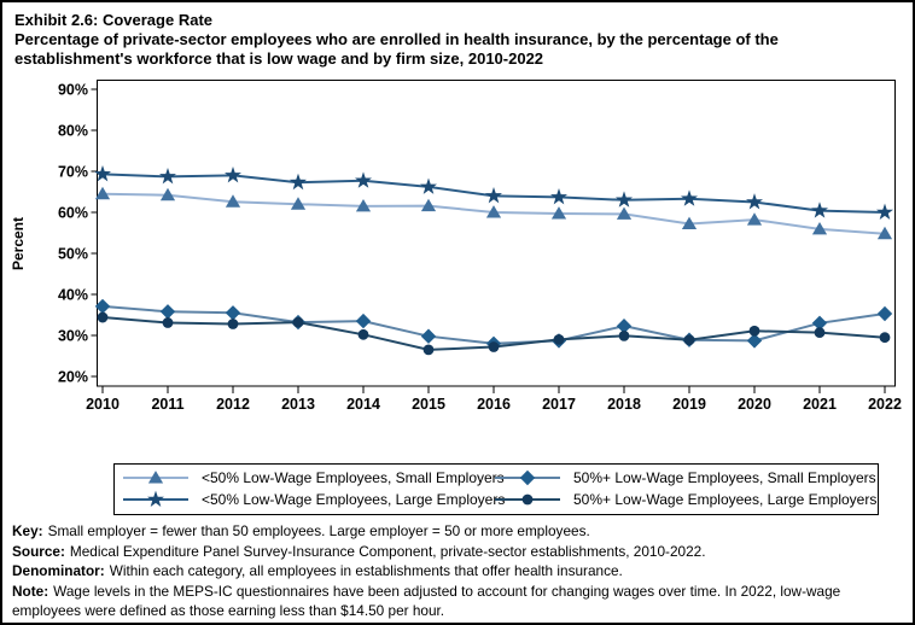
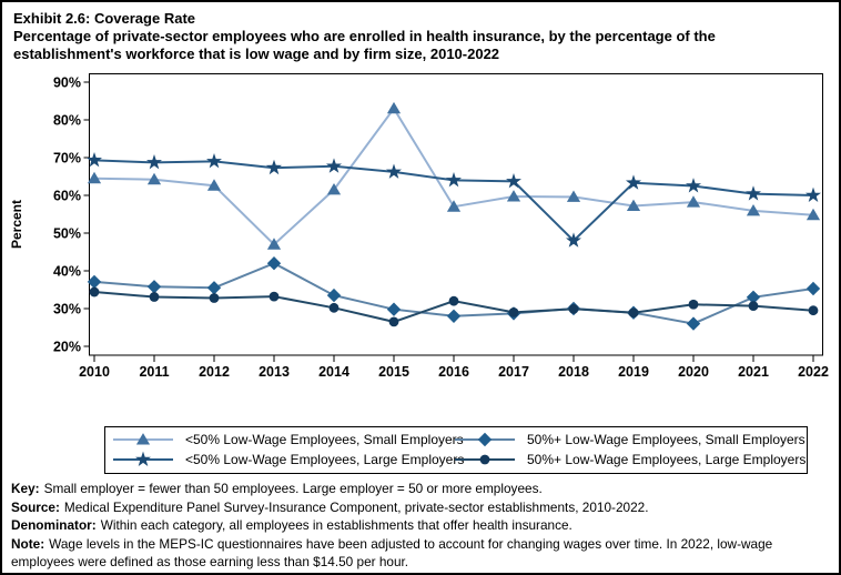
<50% Low-Wage Employees, Small Employers/2013: 62% -> 47%
50%+ Low-Wage Employees, Small Employers/2013: 33% -> 42%
<50% Low-Wage Employees, Small Employers/2015: 62% -> 83%
<50% Low-Wage Employees, Small Employers/2016: 60% -> 57%
50%+ Low-Wage Employees, Large Employers/2016: 27% -> 32%
<50% Low-Wage Employees, Large Employers/2018: 63% -> 48%
50%+ Low-Wage Employees, Small Employers/2018: 32% -> 30%
50%+ Low-Wage Employees, Small Employers/2020: 29% -> 26%
